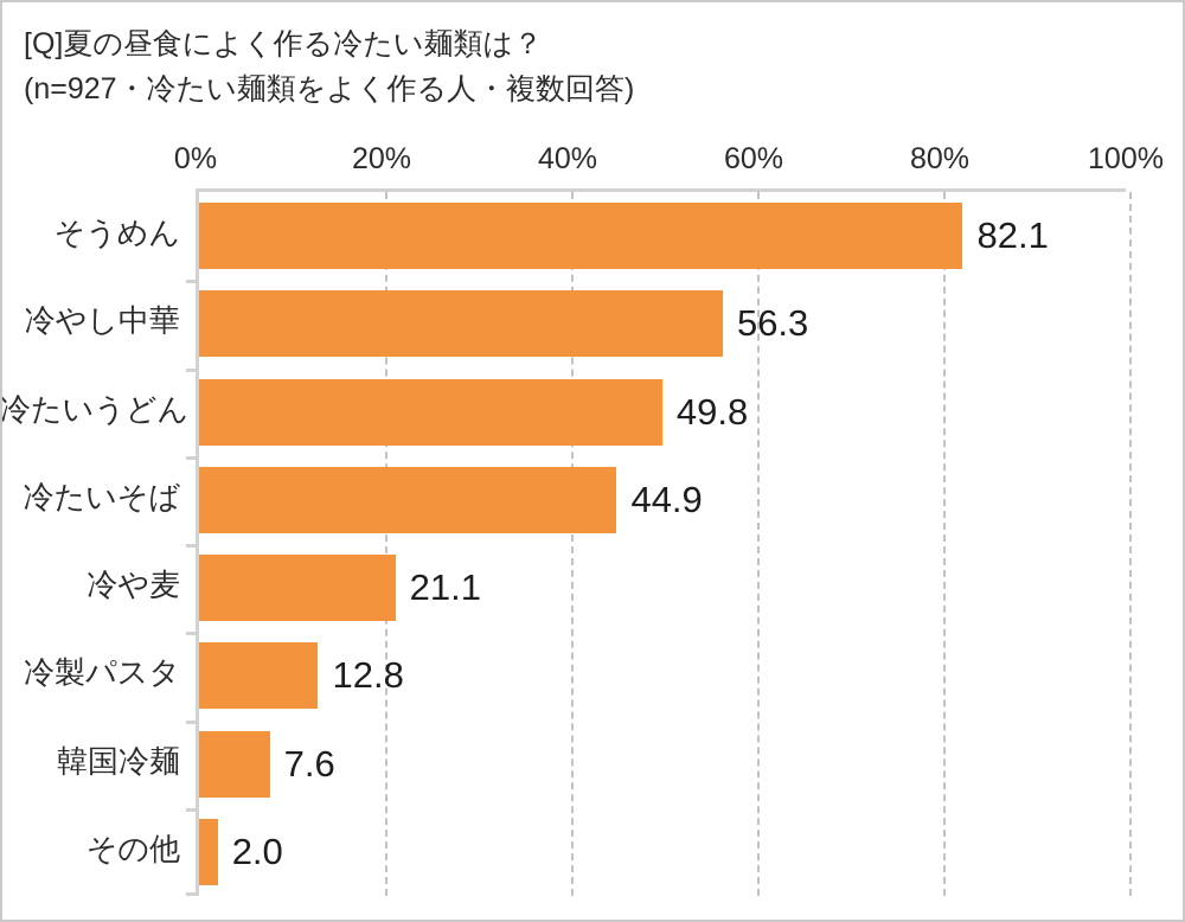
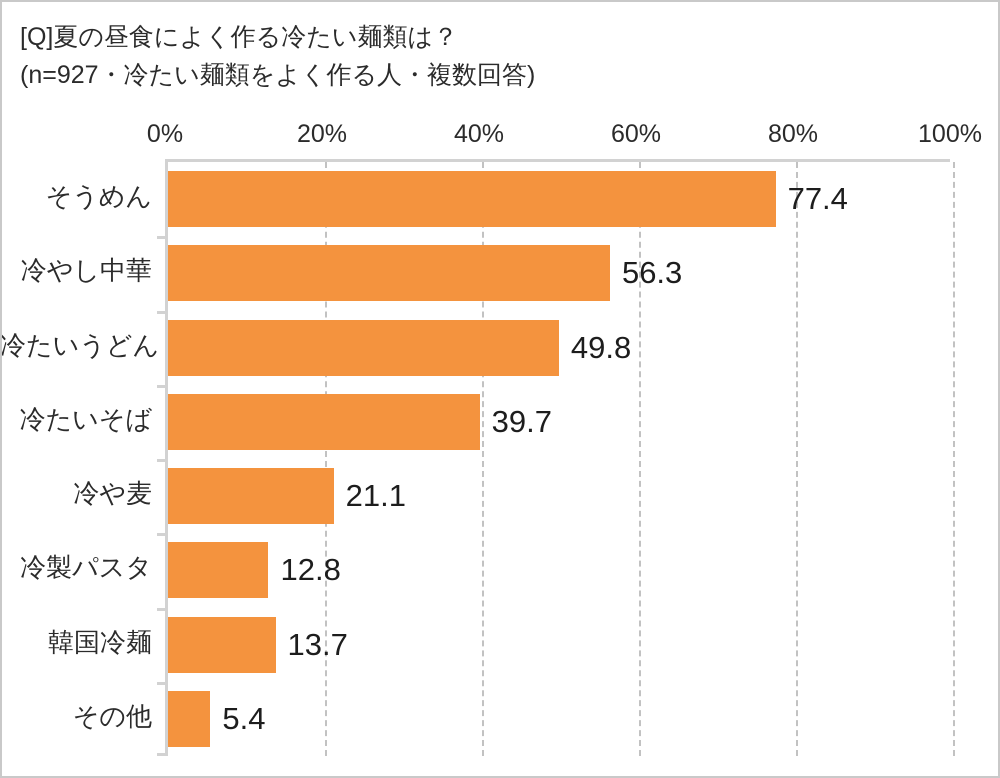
そうめん: 82.1 -> 77.4
冷たいそば: 44.9 -> 39.7
韓国冷麺: 7.6 -> 13.7
その他: 2.0 -> 5.4
